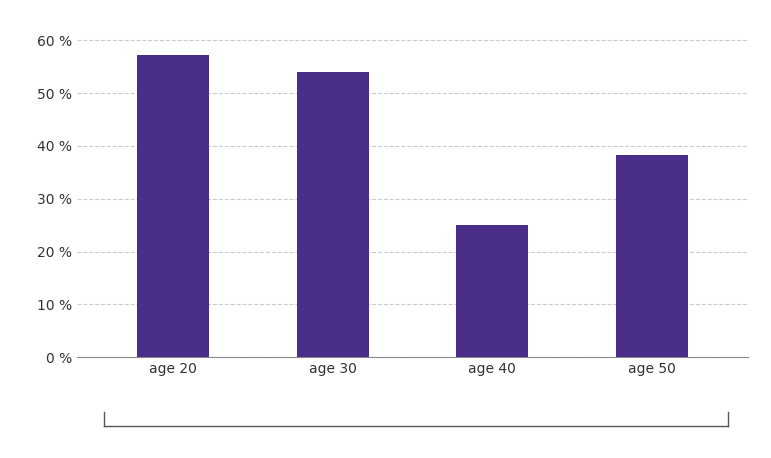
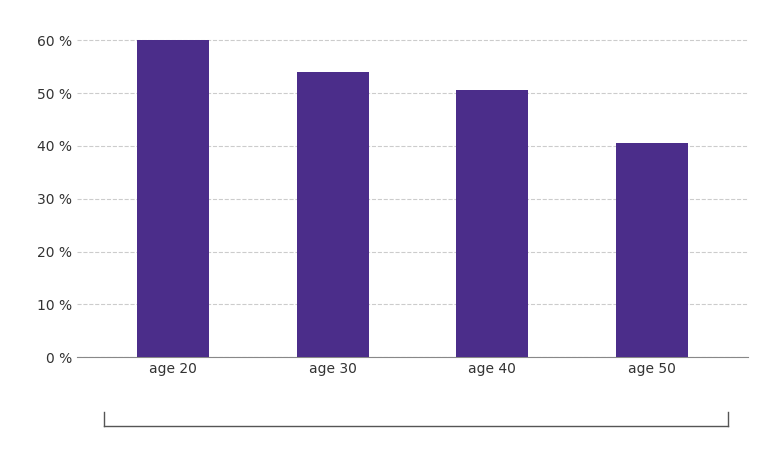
age 20: 57.2 % -> 60.0 %
age 40: 25.0 % -> 50.5 %
age 50: 38.2 % -> 40.5 %
